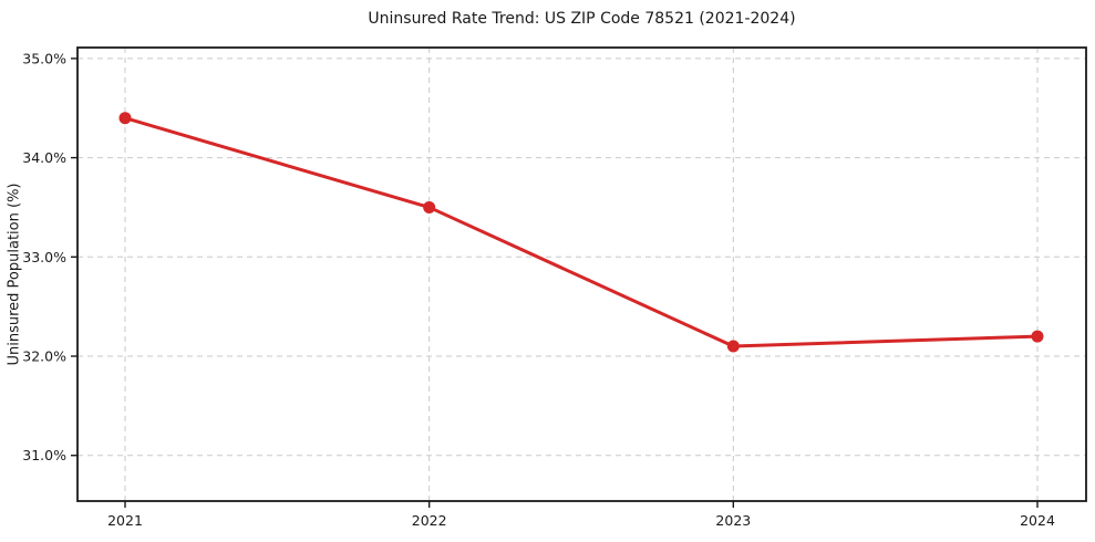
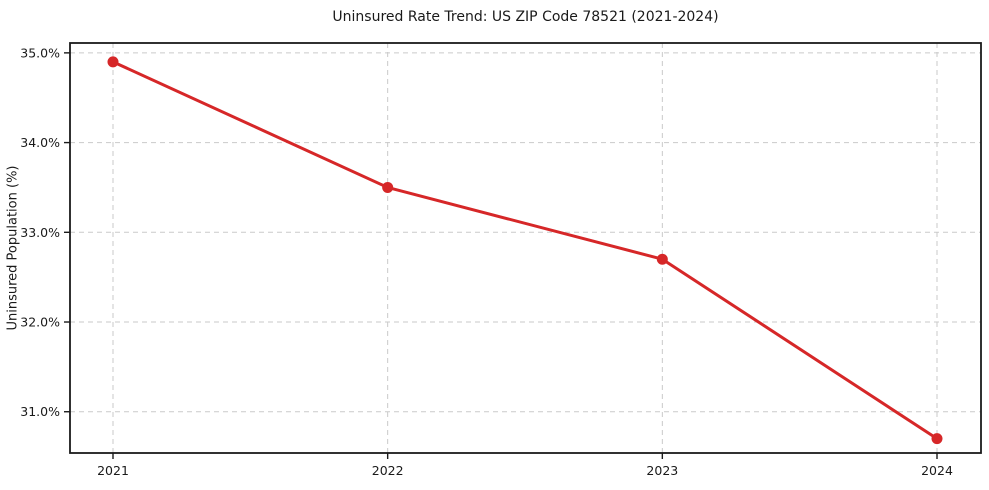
2021: 34.4% -> 34.9%
2023: 32.1% -> 32.7%
2024: 32.2% -> 30.7%
